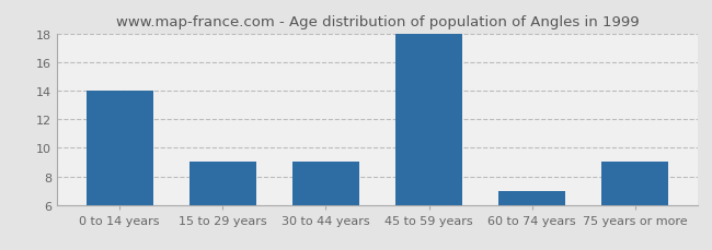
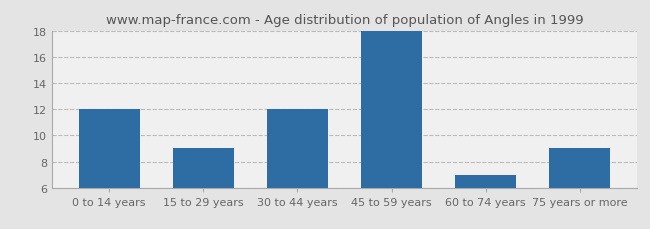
0 to 14 years: 14 -> 12
30 to 44 years: 9 -> 12
